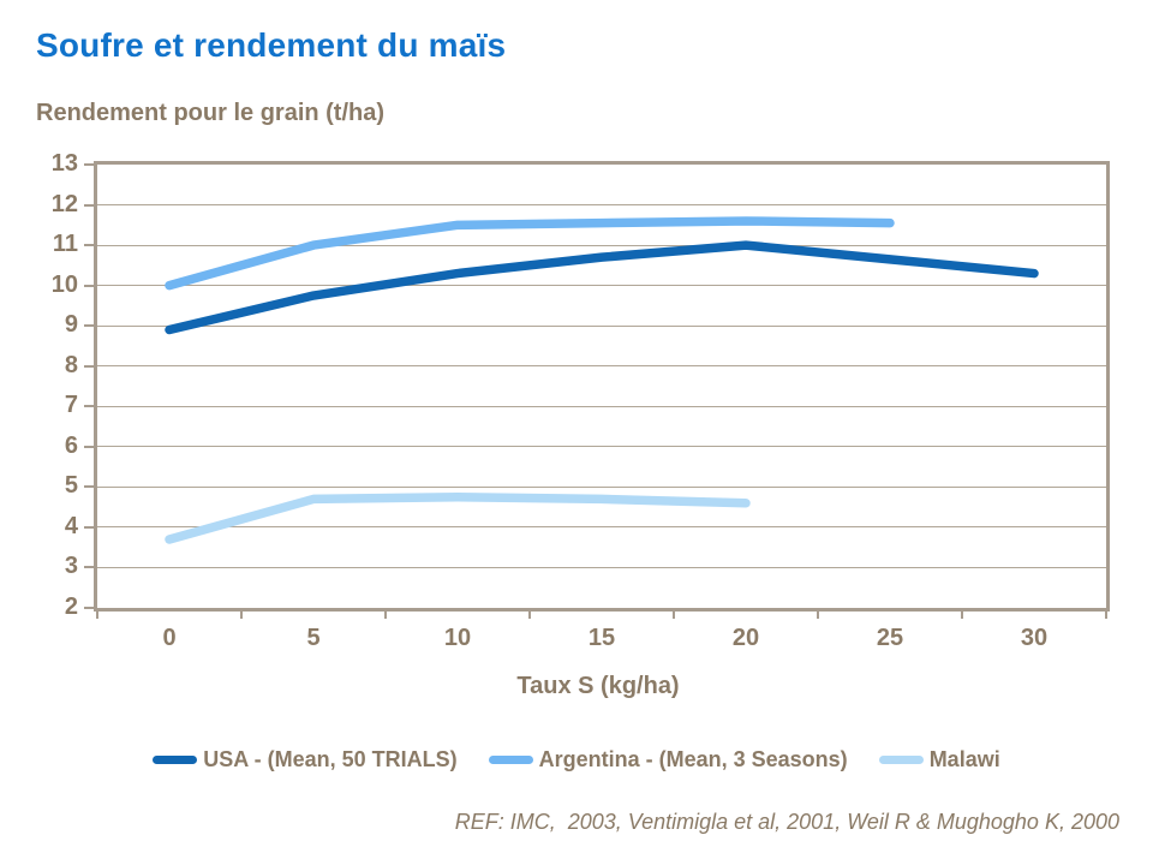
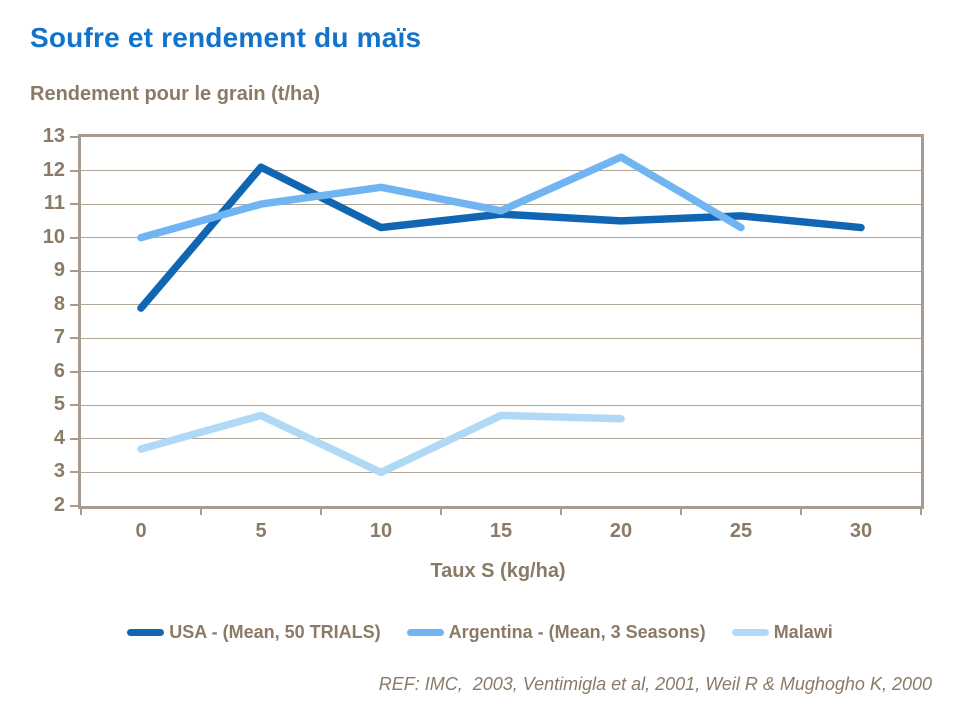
USA - (Mean, 50 TRIALS)/0: 8.9 -> 7.9
USA - (Mean, 50 TRIALS)/5: 9.8 -> 12.1
Malawi/10: 4.8 -> 3.0
Argentina - (Mean, 3 Seasons)/15: 11.6 -> 10.8
USA - (Mean, 50 TRIALS)/20: 11.0 -> 10.5
Argentina - (Mean, 3 Seasons)/20: 11.6 -> 12.4
Argentina - (Mean, 3 Seasons)/25: 11.6 -> 10.3
